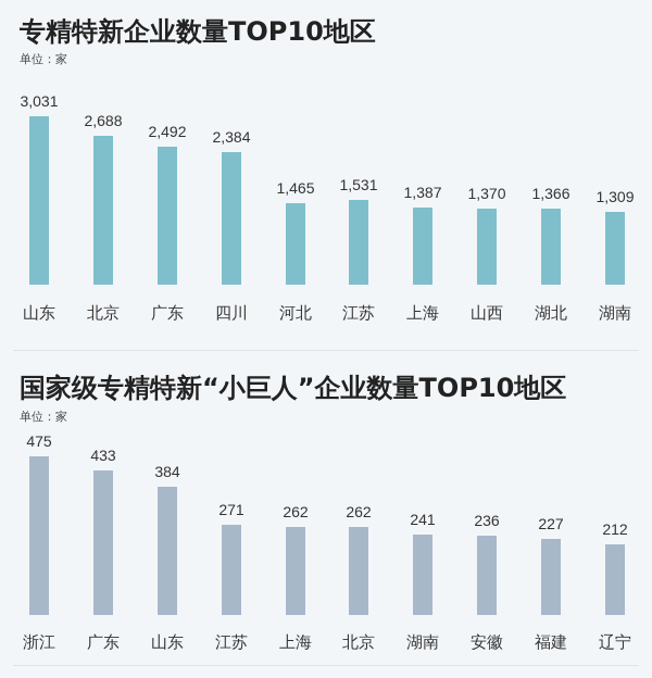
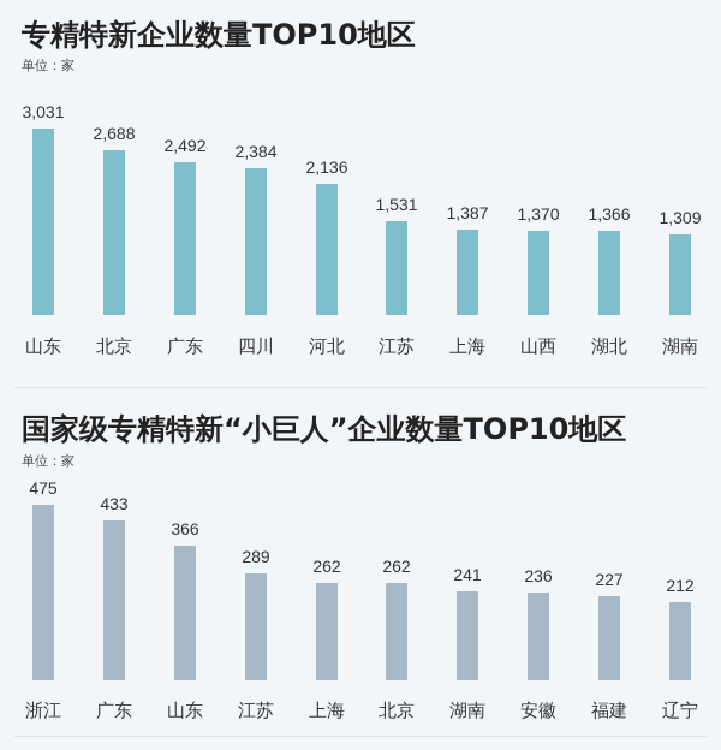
专精特新企业数量TOP10地区/河北: 1,465 -> 2,136
国家级专精特新“小巨人”企业数量TOP10地区/山东: 384 -> 366
国家级专精特新“小巨人”企业数量TOP10地区/江苏: 271 -> 289
